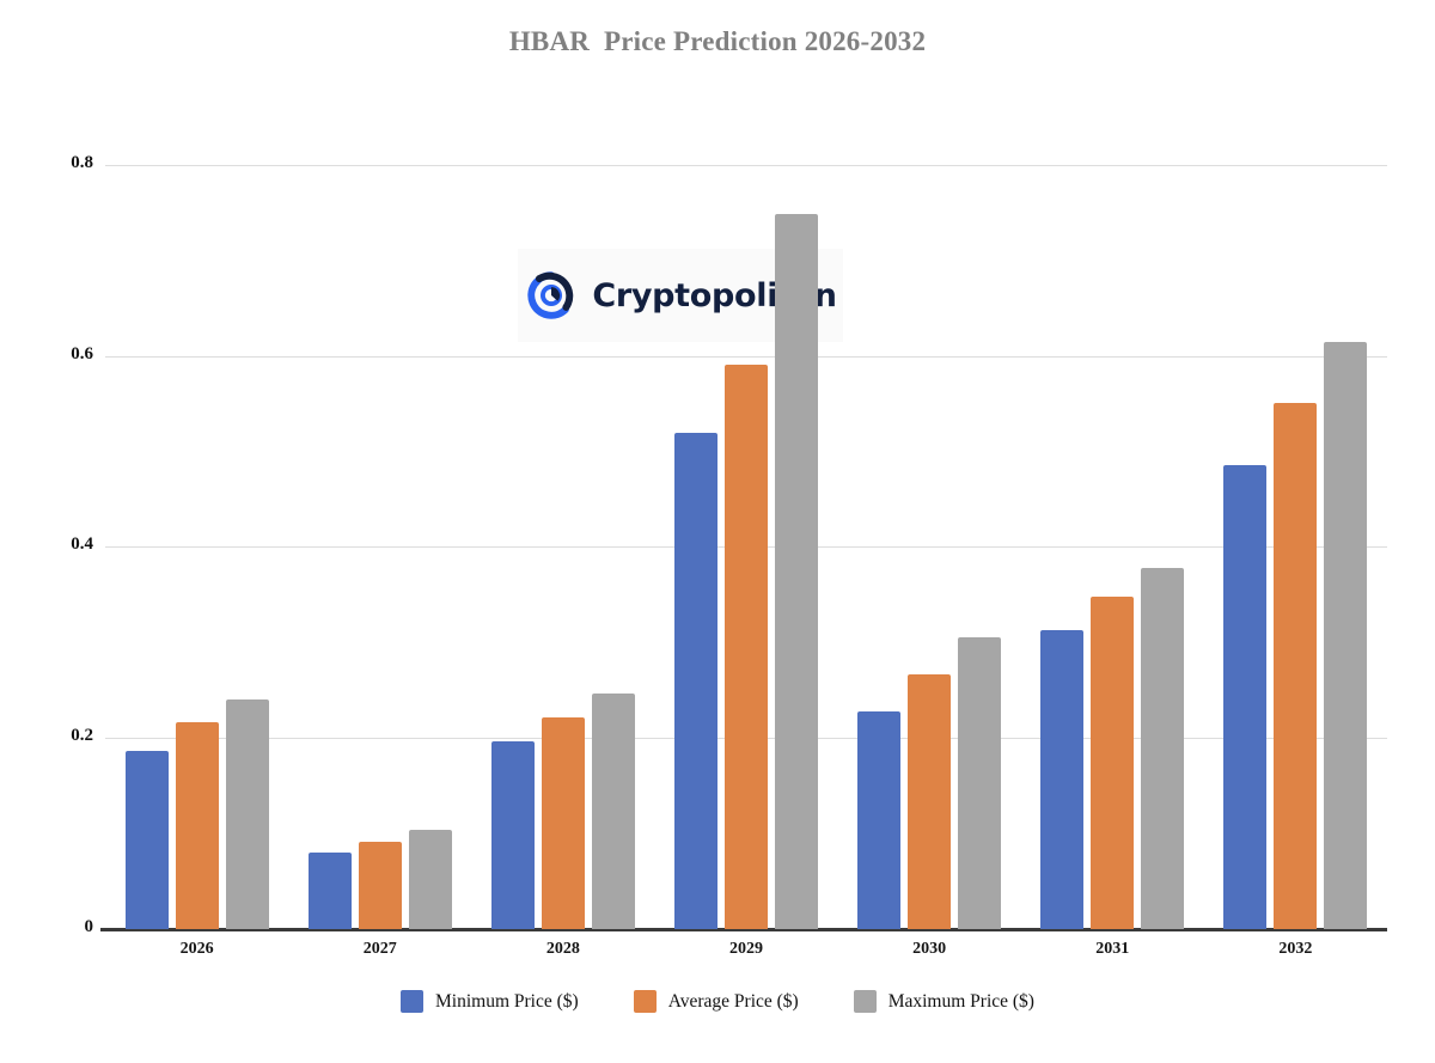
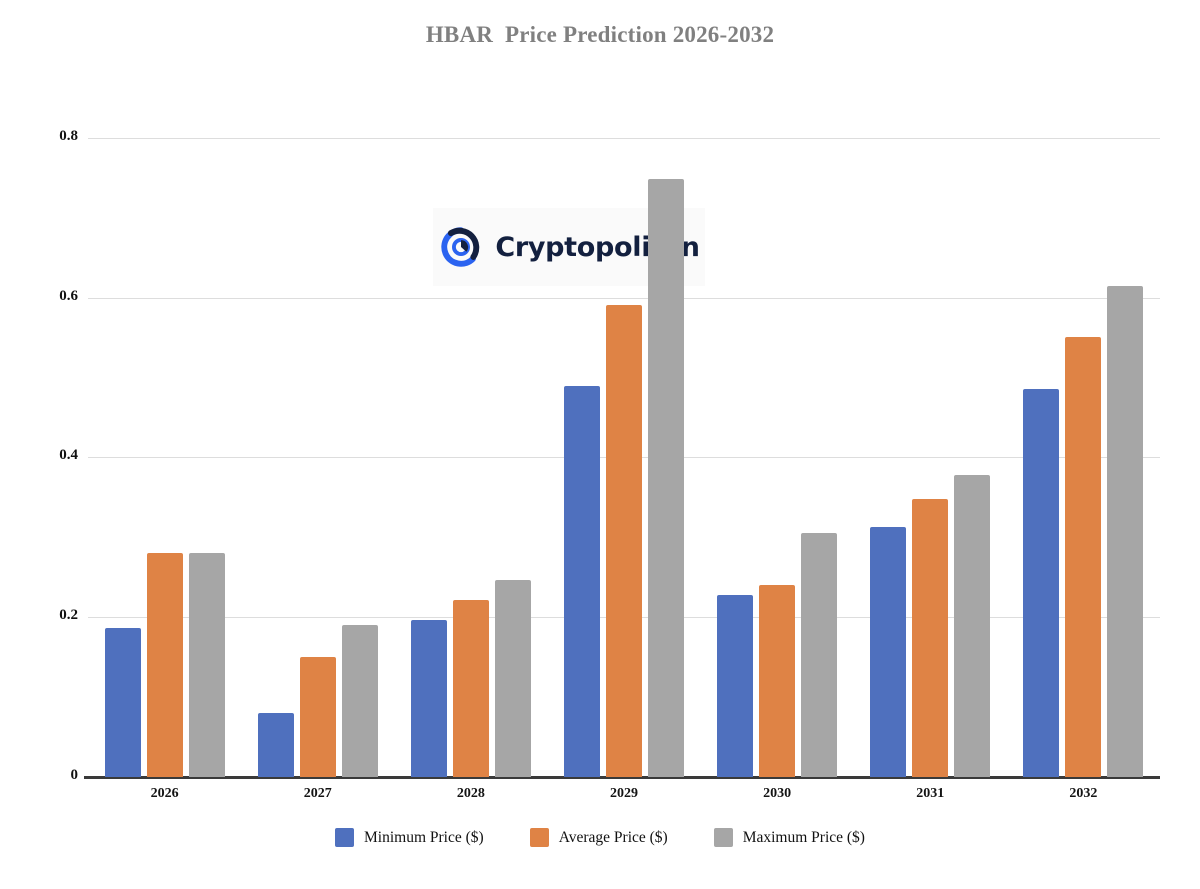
Average Price ($)/2026: 0.22 -> 0.28
Maximum Price ($)/2026: 0.24 -> 0.28
Average Price ($)/2027: 0.09 -> 0.15
Maximum Price ($)/2027: 0.10 -> 0.19
Minimum Price ($)/2029: 0.52 -> 0.49
Average Price ($)/2030: 0.27 -> 0.24
